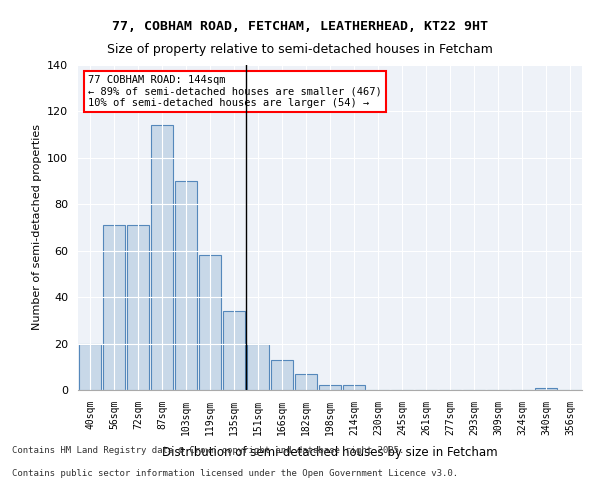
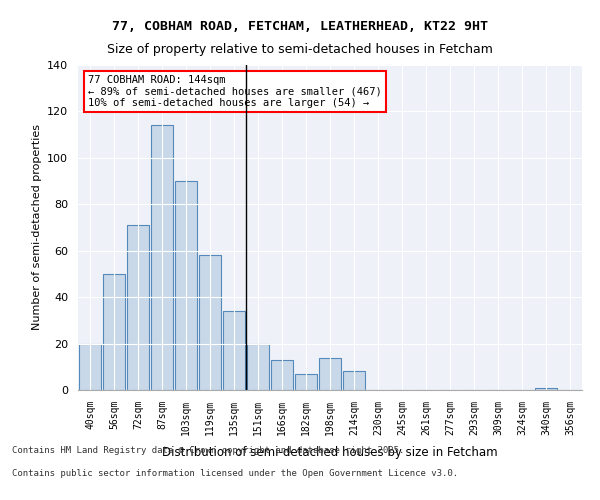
56sqm: 71 -> 50
198sqm: 2 -> 14
214sqm: 2 -> 8
